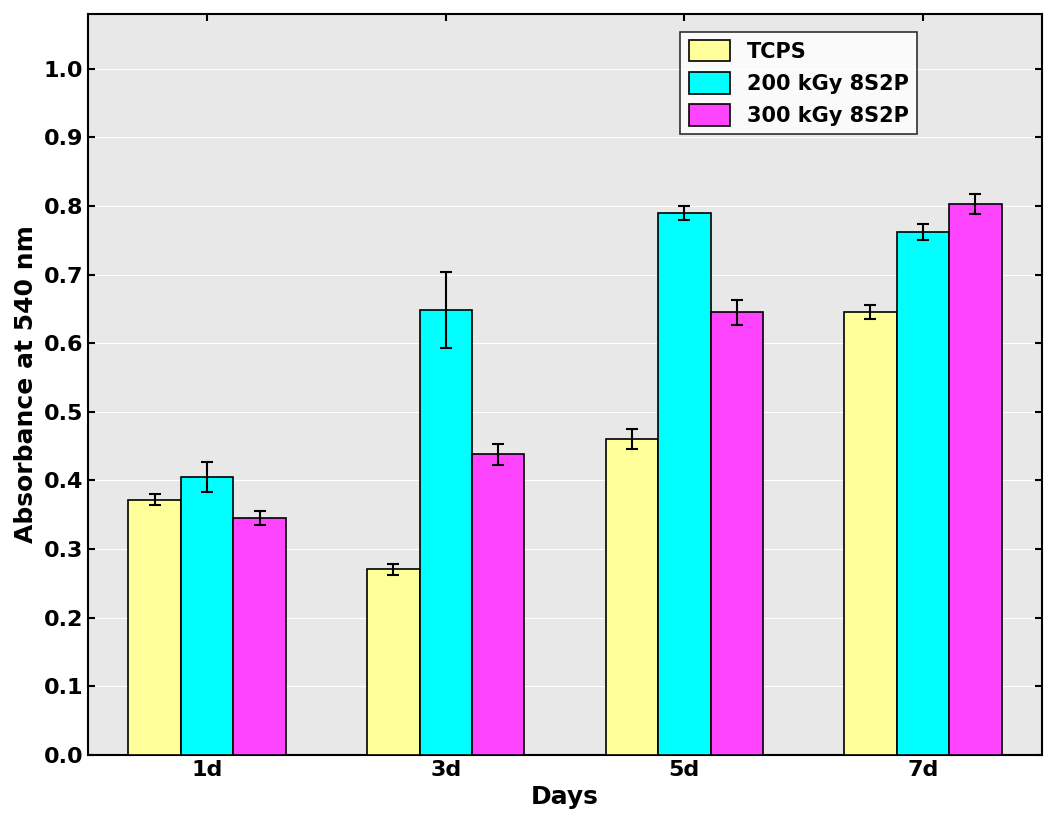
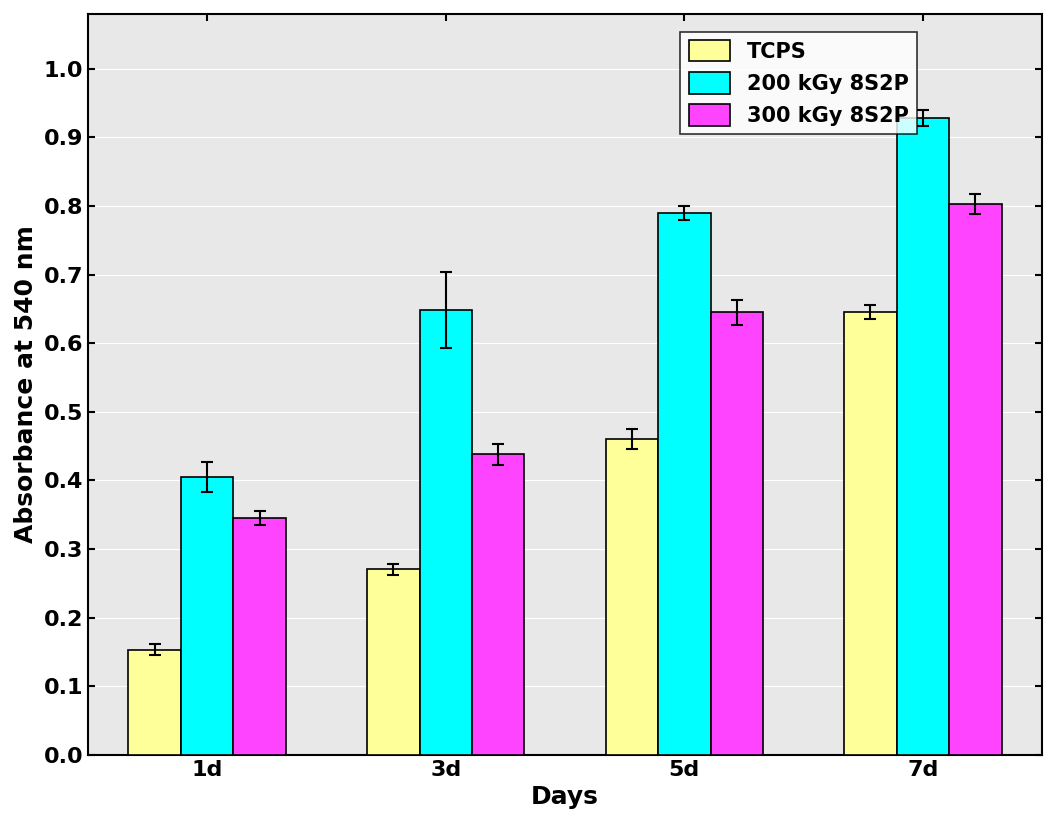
TCPS/1d: 0.372 -> 0.153
200 kGy 8S2P/7d: 0.762 -> 0.928
